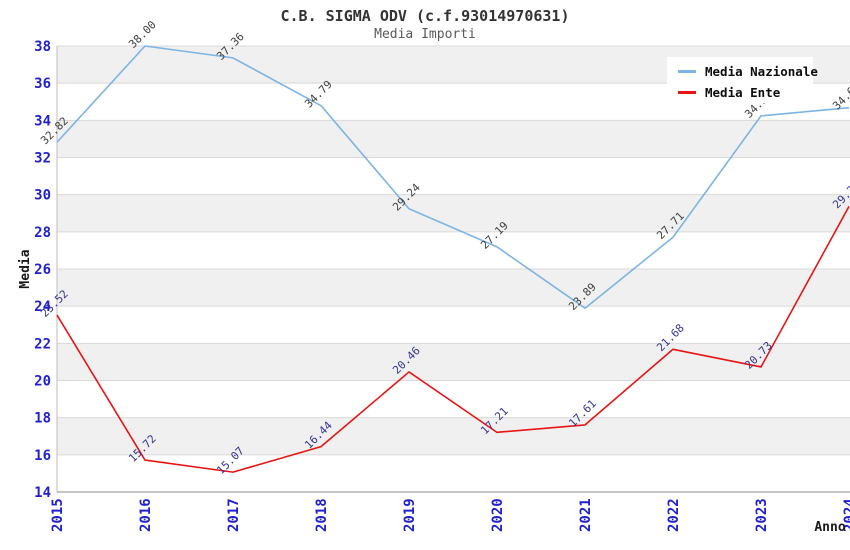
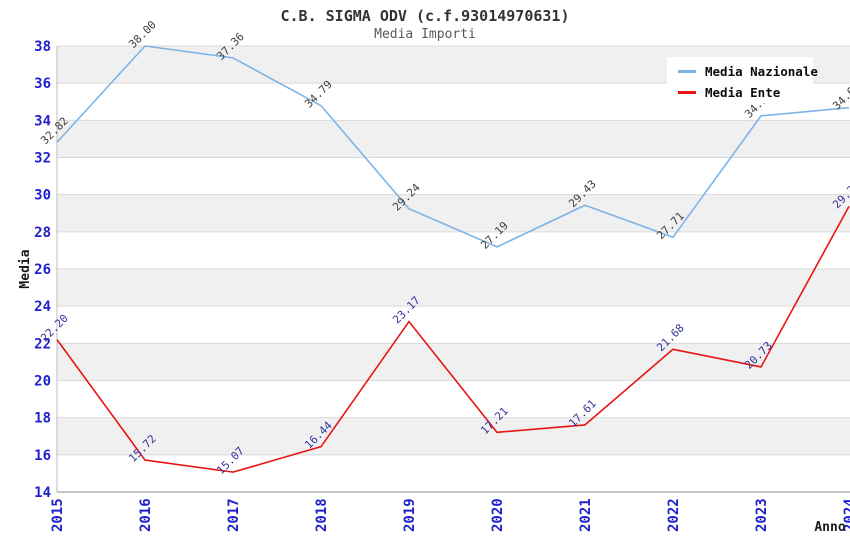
Media Ente/2015: 23.52 -> 22.20
Media Ente/2019: 20.46 -> 23.17
Media Nazionale/2021: 23.89 -> 29.43
